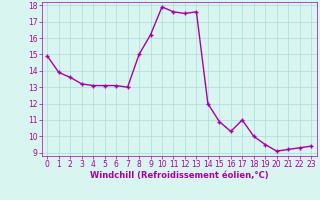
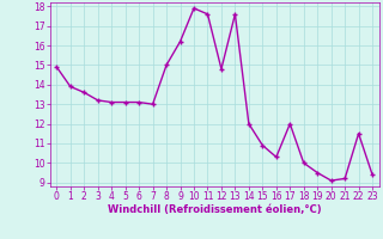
12: 17.5 -> 14.8
17: 11.0 -> 12.0
22: 9.3 -> 11.5
